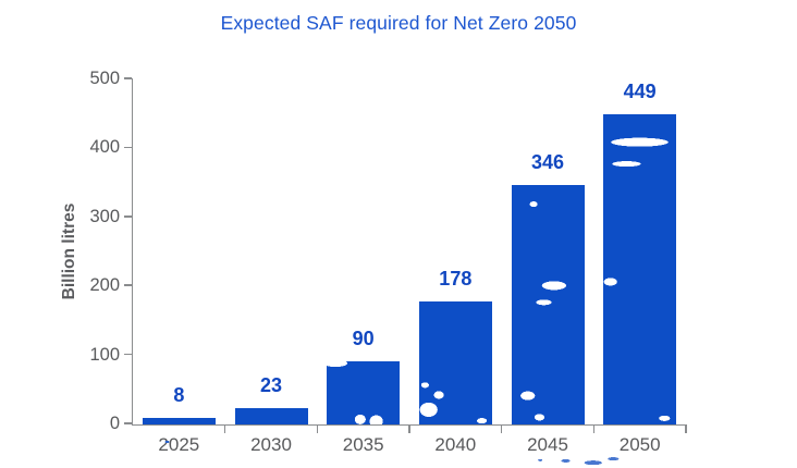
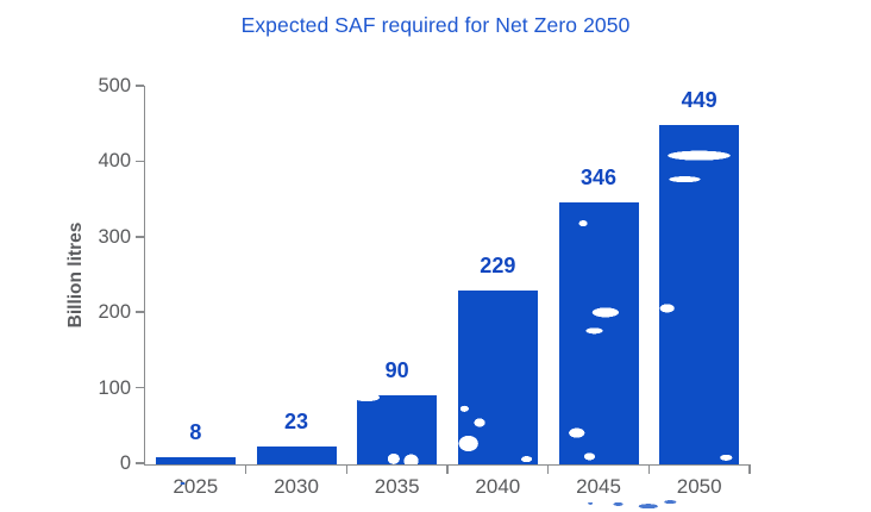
2040: 178 -> 229
